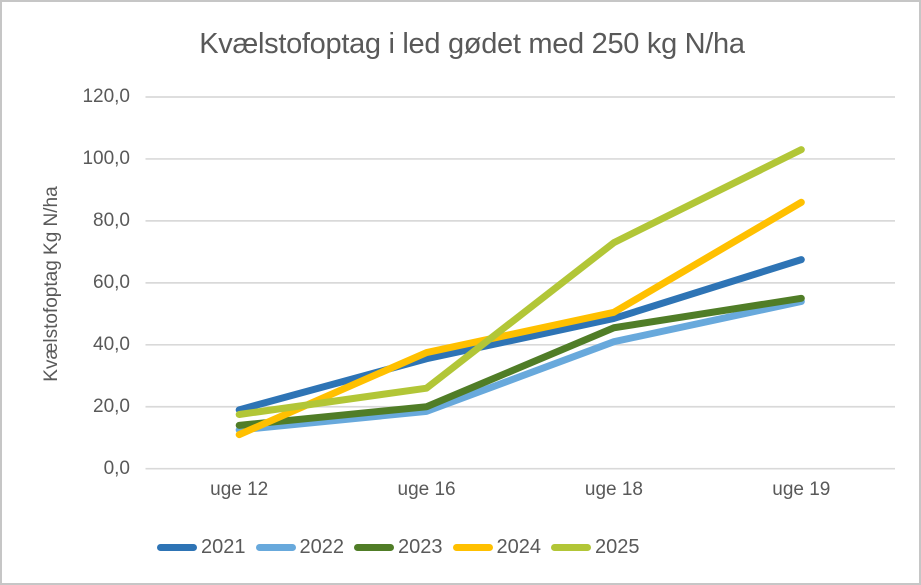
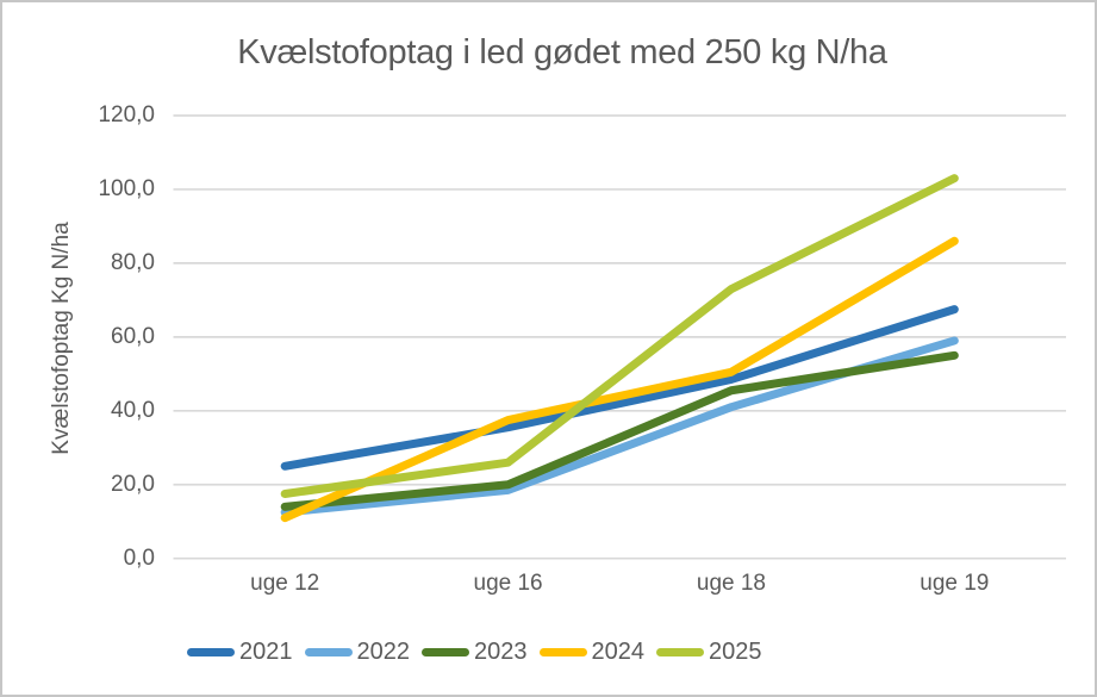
2021/uge 12: 19 -> 25
2022/uge 19: 54 -> 59
